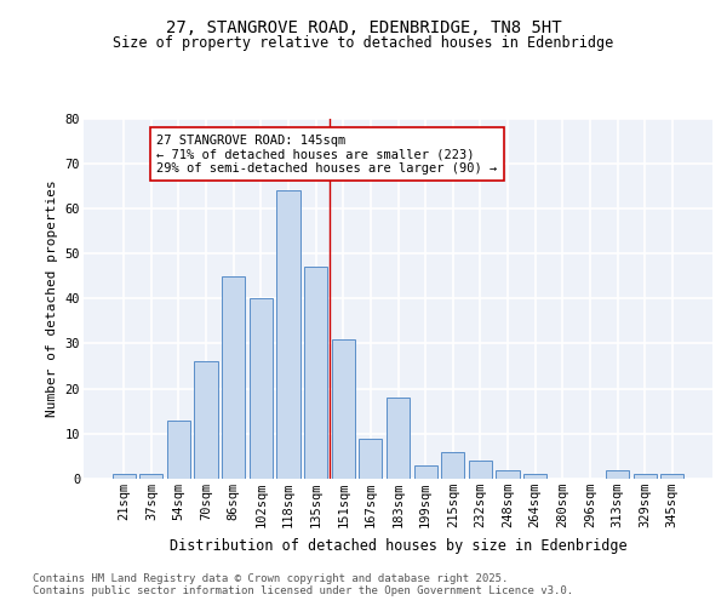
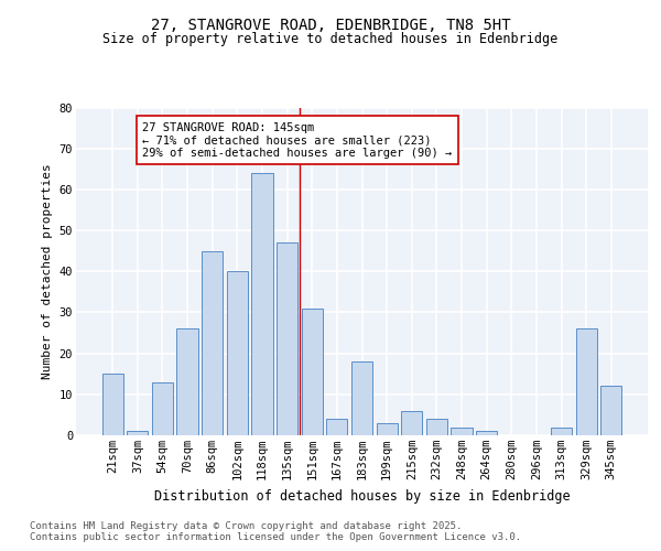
21sqm: 1 -> 15
167sqm: 9 -> 4
329sqm: 1 -> 26
345sqm: 1 -> 12
